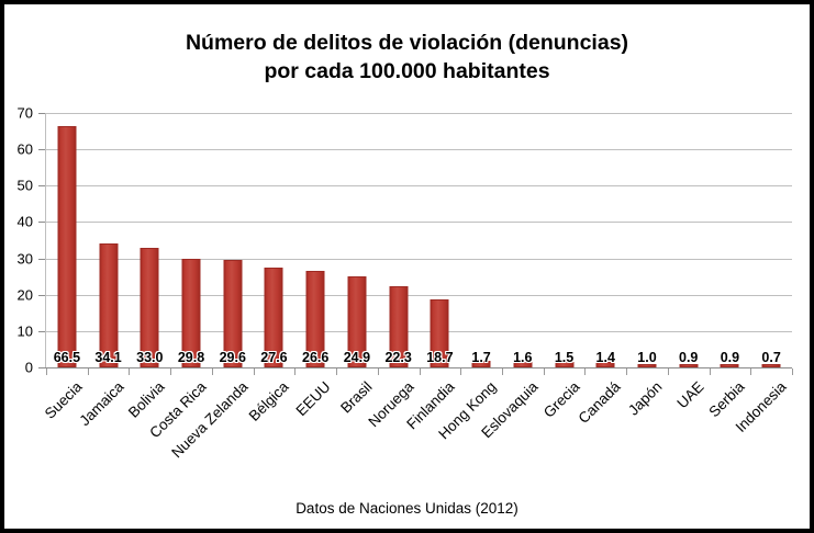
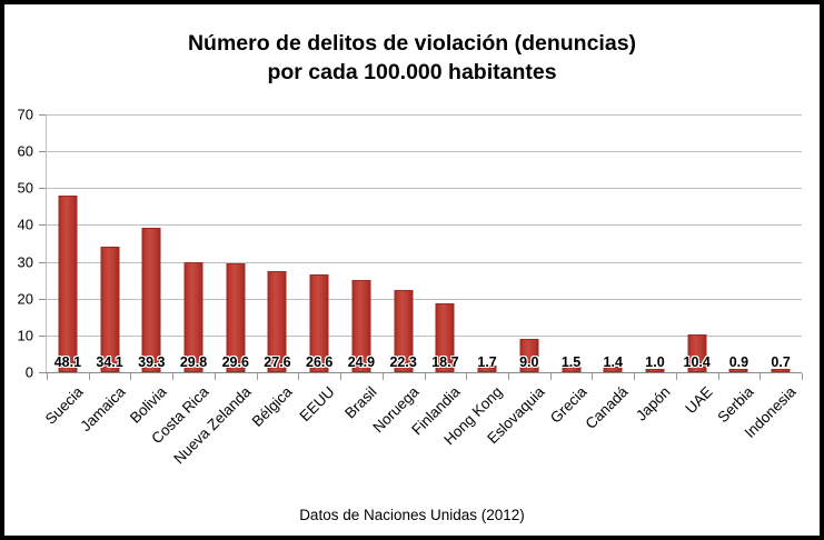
Suecia: 66.5 -> 48.1
Bolivia: 33.0 -> 39.3
Eslovaquia: 1.6 -> 9.0
UAE: 0.9 -> 10.4
